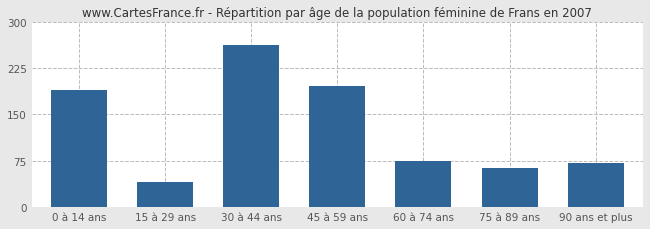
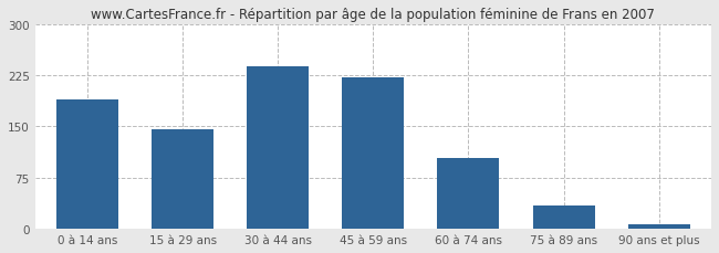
15 à 29 ans: 40 -> 145
30 à 44 ans: 262 -> 238
45 à 59 ans: 196 -> 222
60 à 74 ans: 74 -> 103
75 à 89 ans: 64 -> 35
90 ans et plus: 72 -> 7
